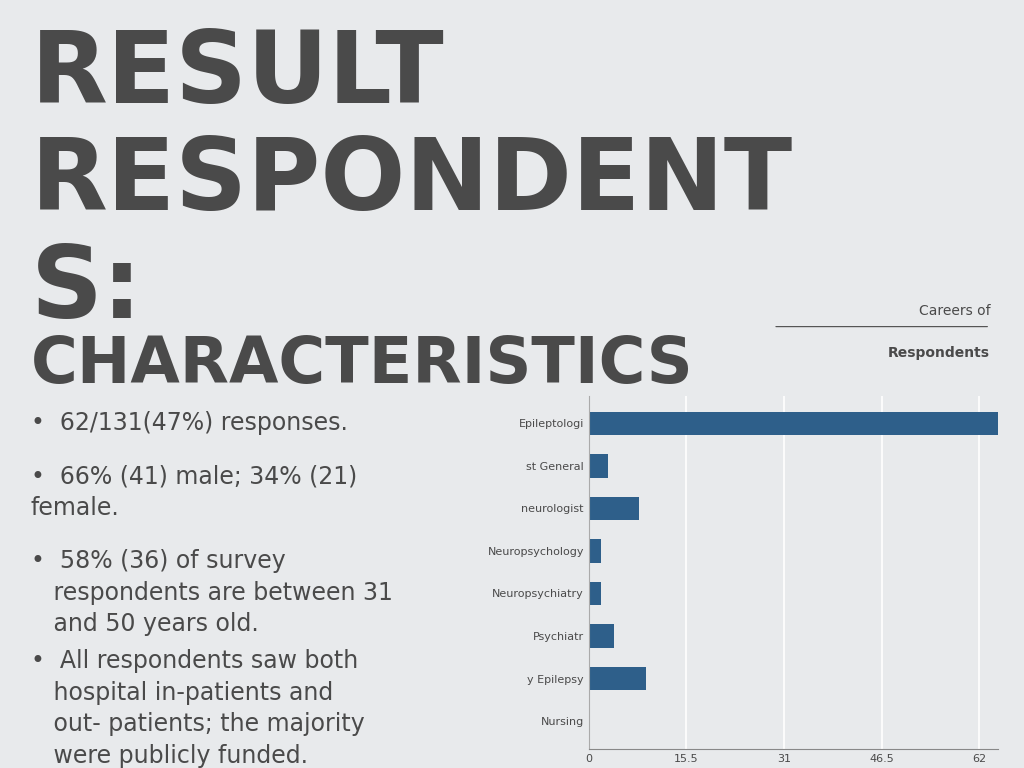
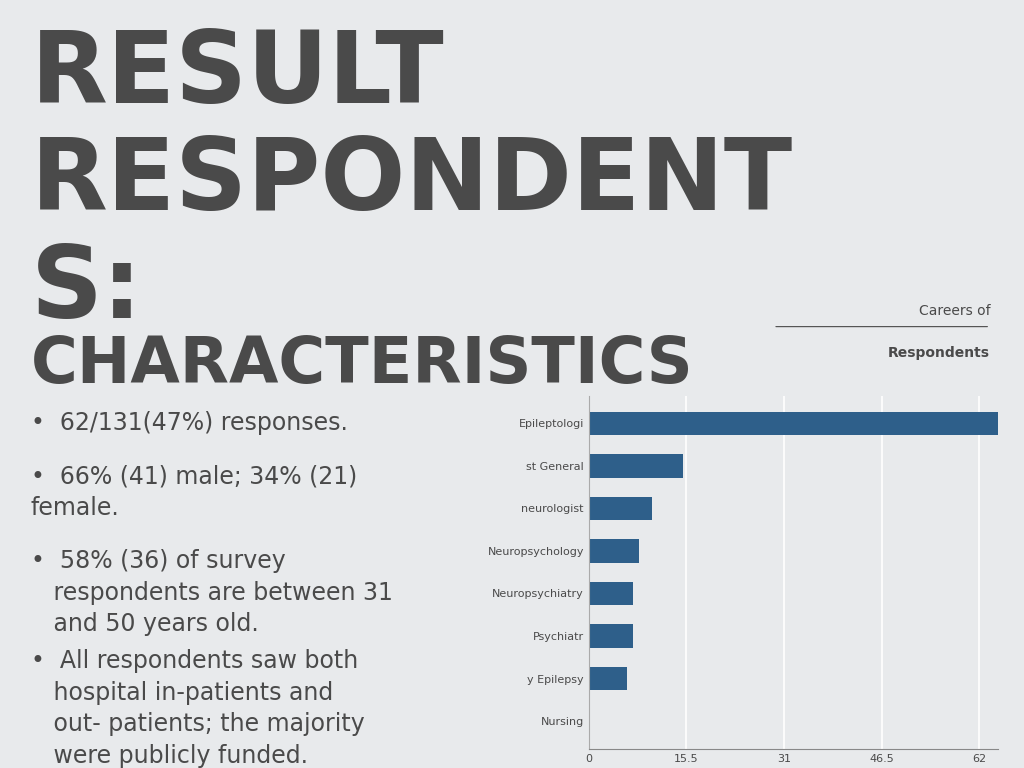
st General: 3 -> 15
neurologist: 8 -> 10
Neuropsychology: 2 -> 8
Neuropsychiatry: 2 -> 7
Psychiatr: 4 -> 7
y Epilepsy: 9 -> 6
